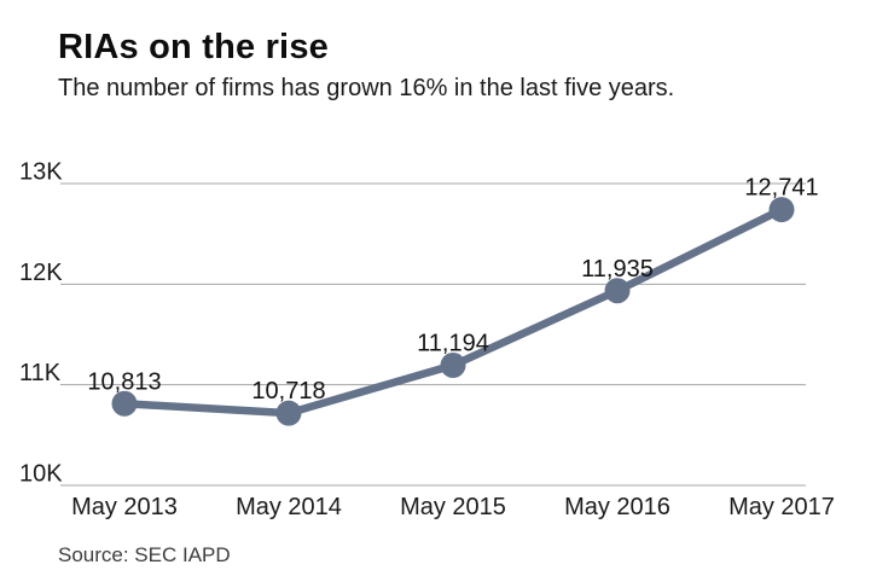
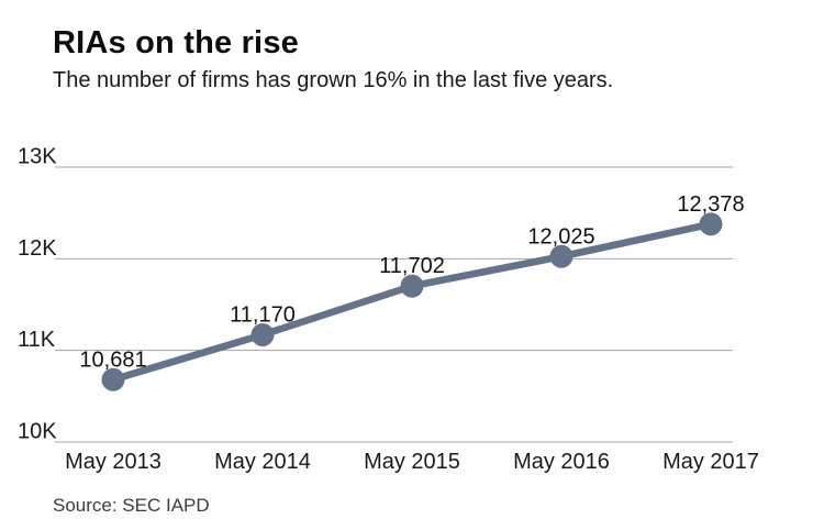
May 2013: 10,813 -> 10,681
May 2014: 10,718 -> 11,170
May 2015: 11,194 -> 11,702
May 2016: 11,935 -> 12,025
May 2017: 12,741 -> 12,378
